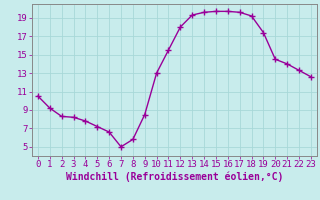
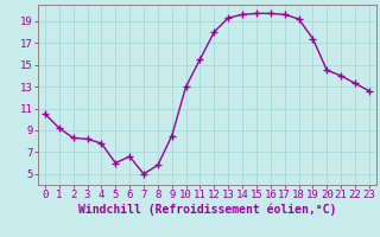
5: 7.2 -> 6.0
